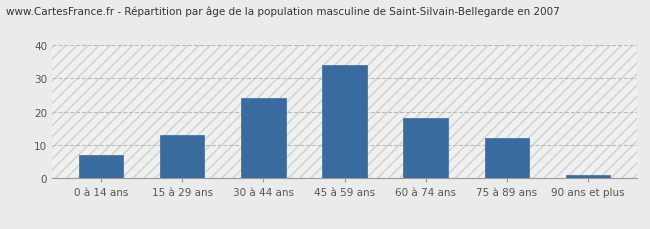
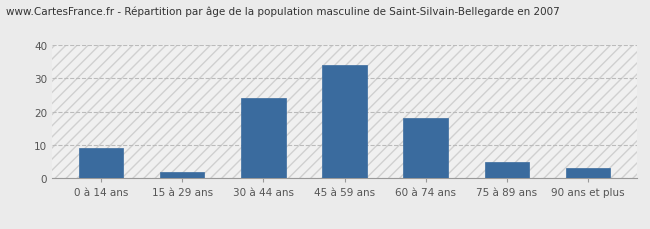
0 à 14 ans: 7 -> 9
15 à 29 ans: 13 -> 2
75 à 89 ans: 12 -> 5
90 ans et plus: 1 -> 3
